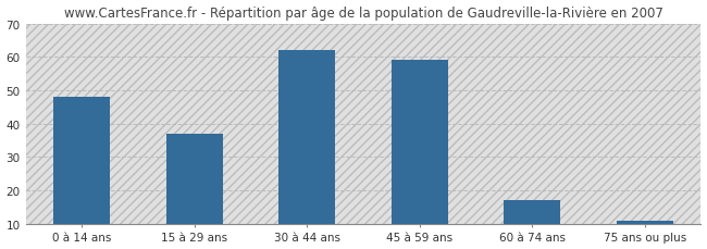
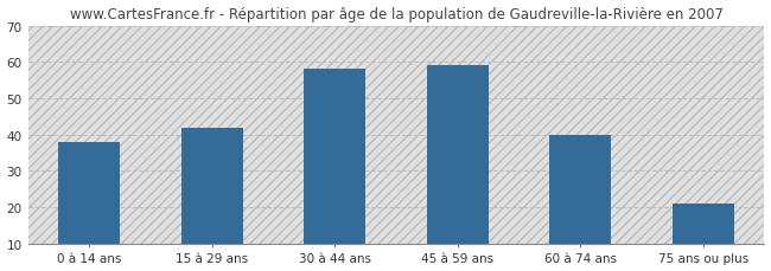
0 à 14 ans: 48 -> 38
15 à 29 ans: 37 -> 42
30 à 44 ans: 62 -> 58
60 à 74 ans: 17 -> 40
75 ans ou plus: 11 -> 21
